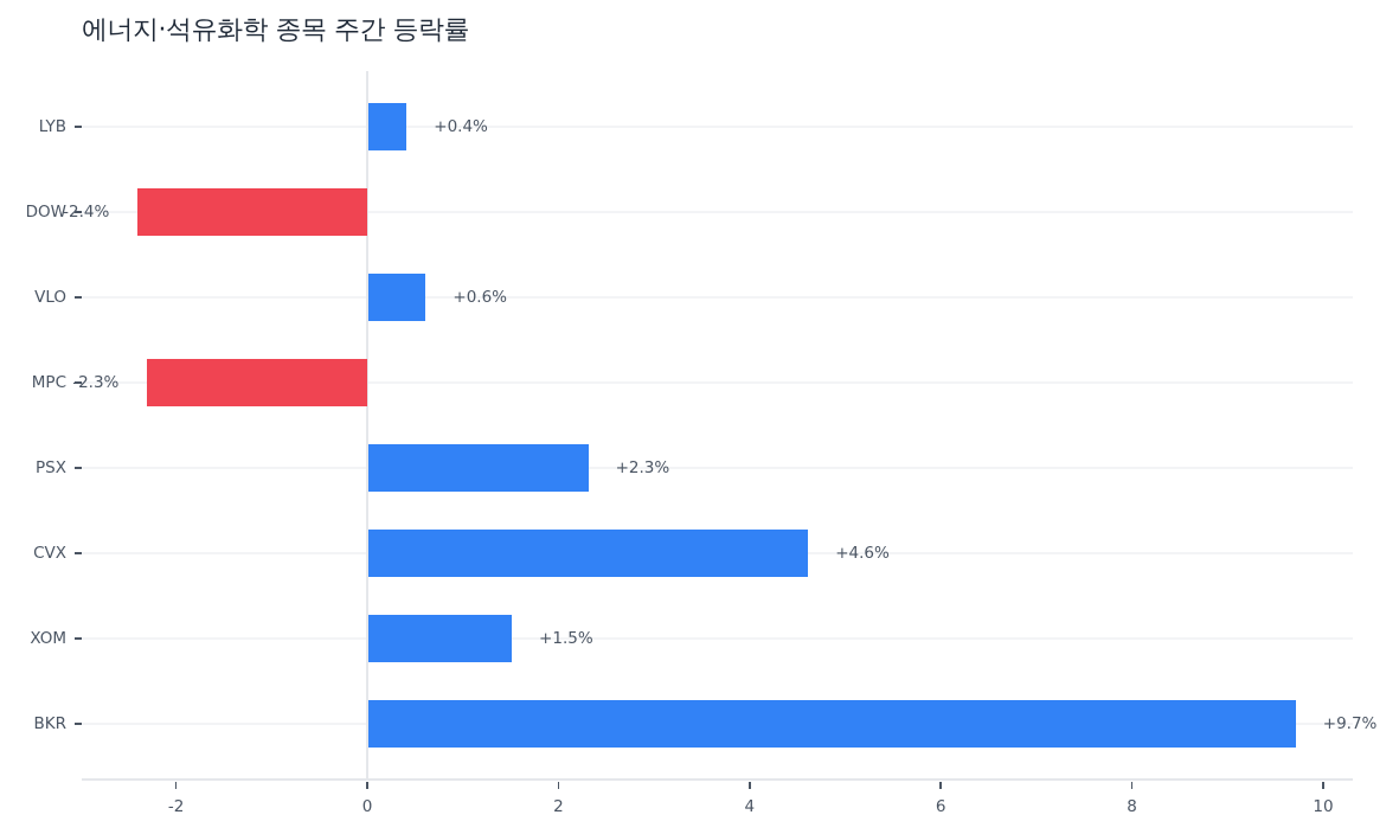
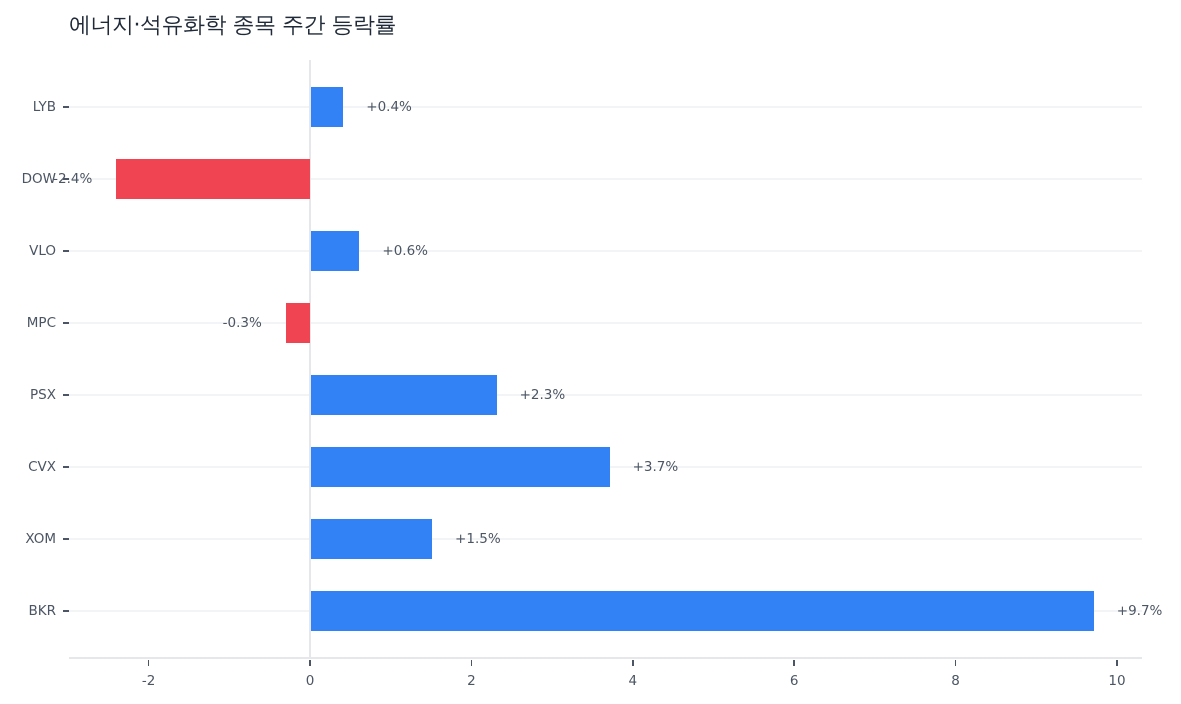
MPC: -2.3% -> -0.3%
CVX: +4.6% -> +3.7%
